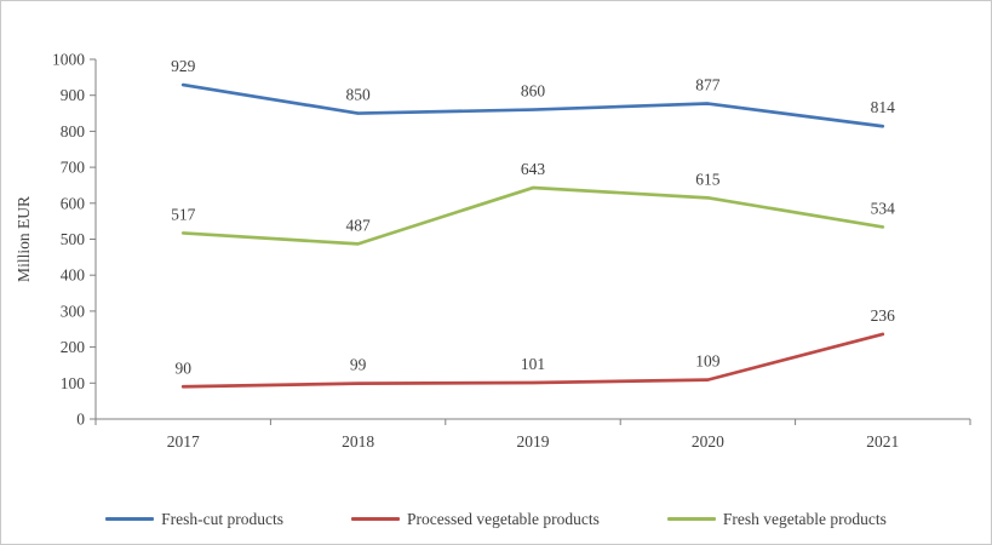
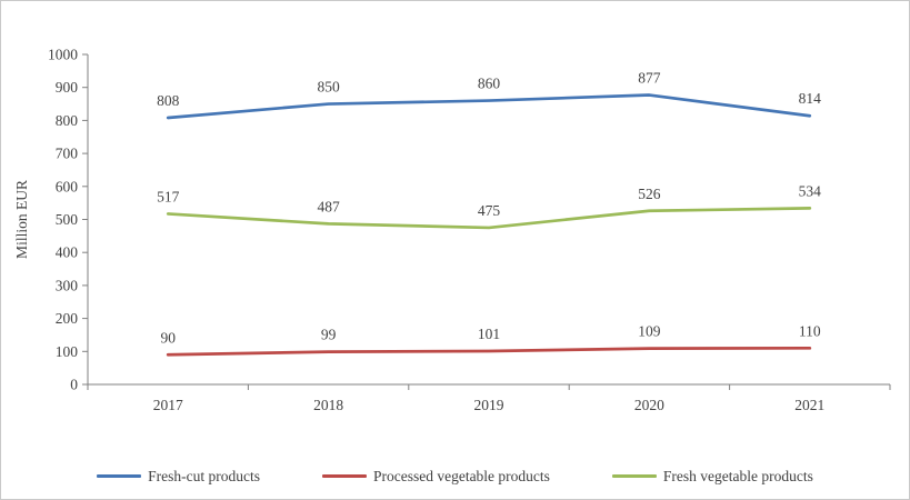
Fresh-cut products/2017: 929 -> 808
Fresh vegetable products/2019: 643 -> 475
Fresh vegetable products/2020: 615 -> 526
Processed vegetable products/2021: 236 -> 110
